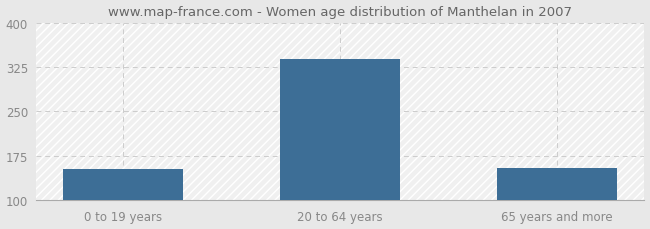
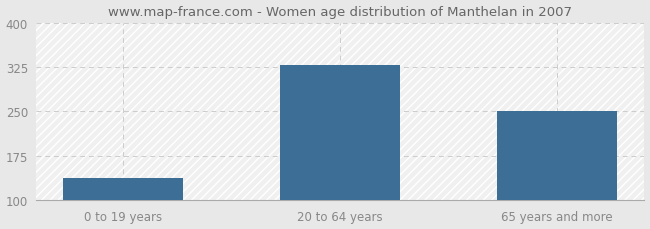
0 to 19 years: 152 -> 138
20 to 64 years: 338 -> 328
65 years and more: 155 -> 250
